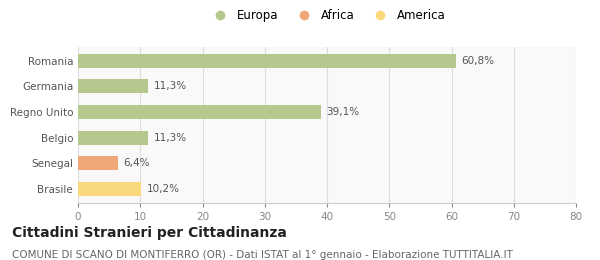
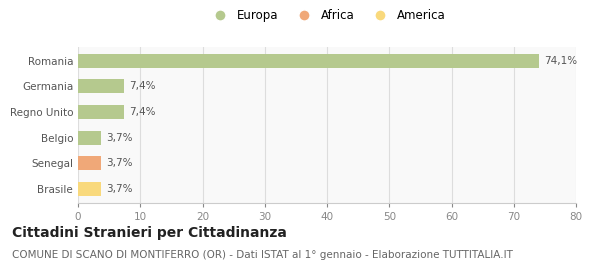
Romania: 60,8% -> 74,1%
Germania: 11,3% -> 7,4%
Regno Unito: 39,1% -> 7,4%
Belgio: 11,3% -> 3,7%
Senegal: 6,4% -> 3,7%
Brasile: 10,2% -> 3,7%
